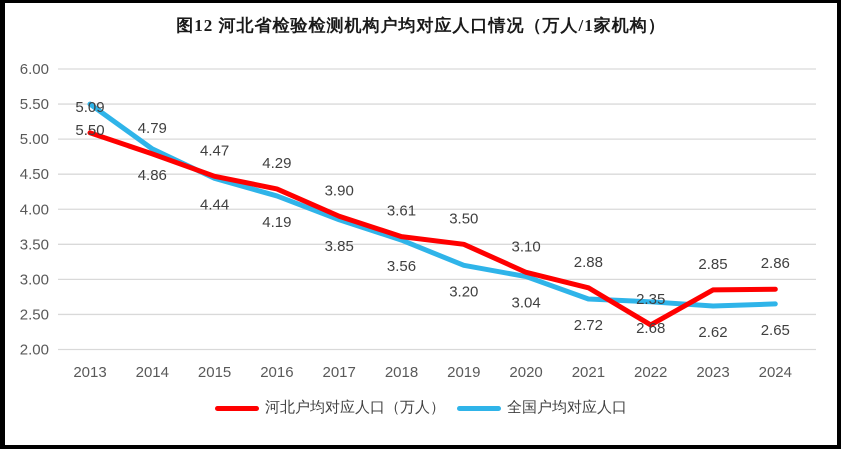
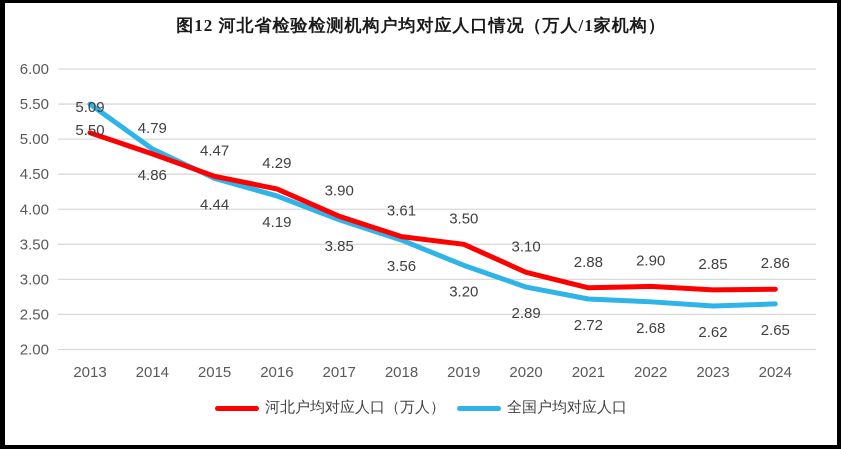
全国户均对应人口/2020: 3.04 -> 2.89
河北户均对应人口（万人）/2022: 2.35 -> 2.90
